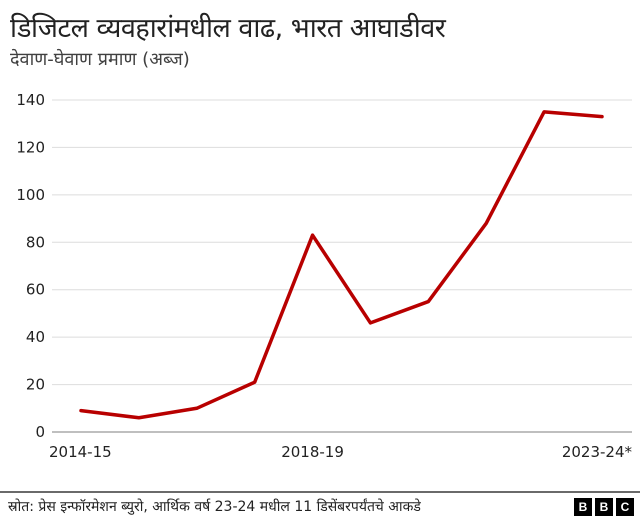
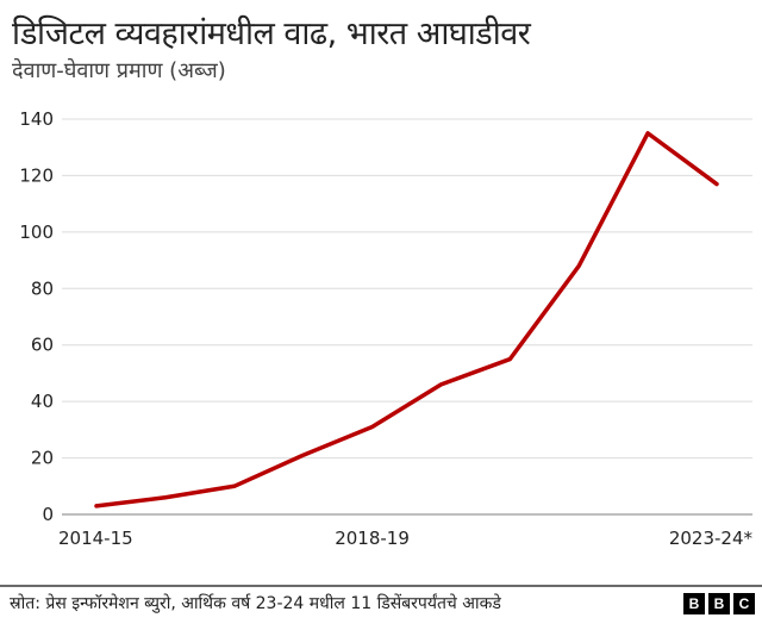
2014-15: 9 -> 3
2018-19: 83 -> 31
2023-24*: 133 -> 117
